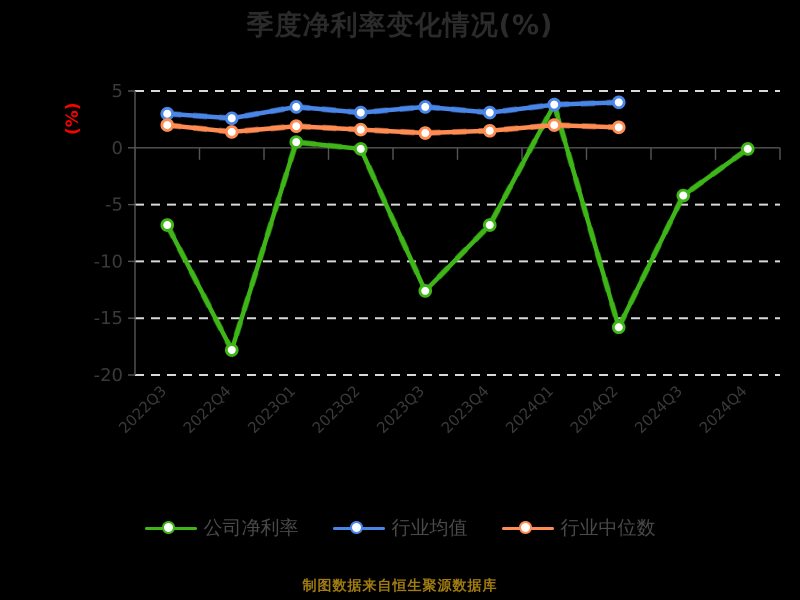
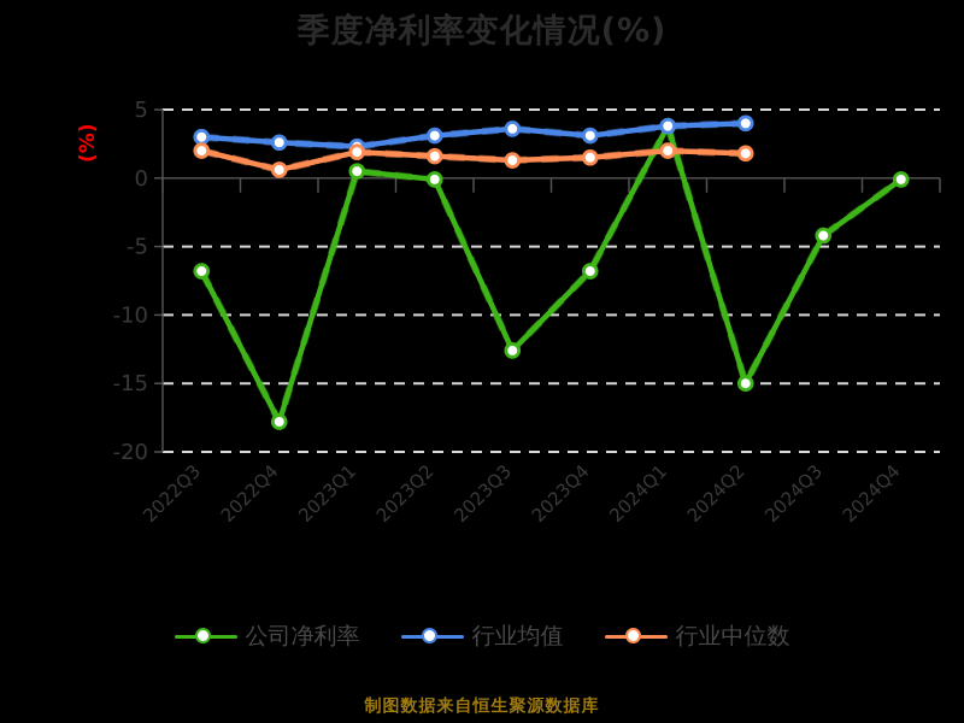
行业中位数/2022Q4: 1.4 -> 0.6
行业均值/2023Q1: 3.6 -> 2.3
公司净利率/2024Q2: -15.8 -> -15.0
